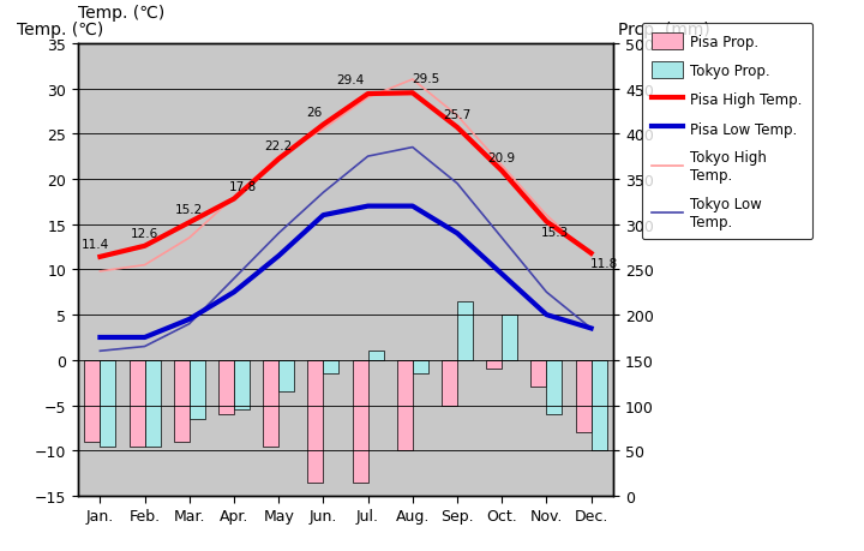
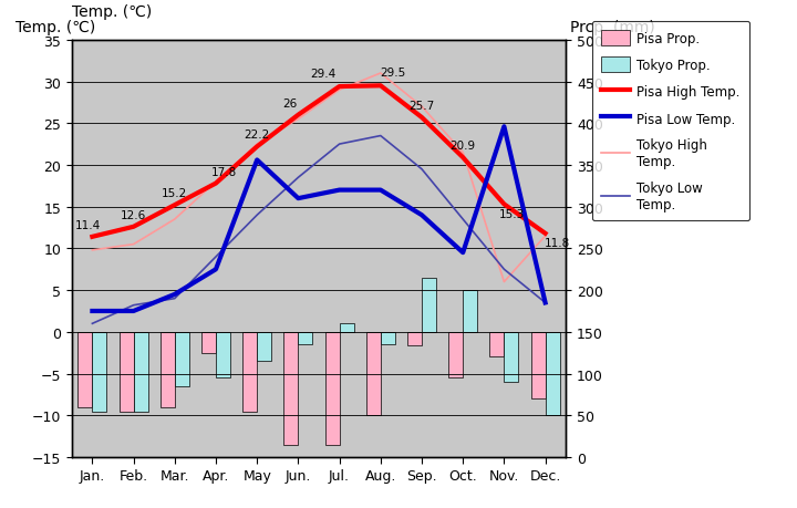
Tokyo Low Temp./Feb.: 1.5 -> 3.2
Pisa Prop./Apr.: -6.0 -> -2.6
Pisa Low Temp./May: 11.5 -> 20.6
Pisa Prop./Sep.: -5.0 -> -1.6
Pisa Prop./Oct.: -1.0 -> -5.4
Pisa Low Temp./Nov.: 5.0 -> 24.6
Tokyo High Temp./Nov.: 16.0 -> 6.0
